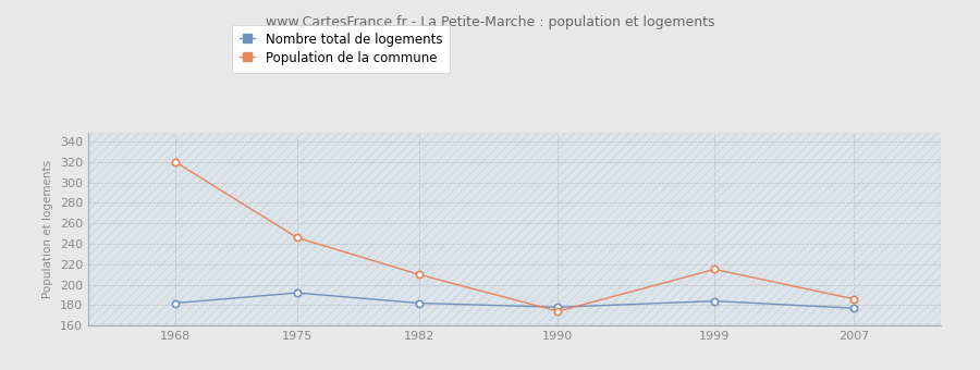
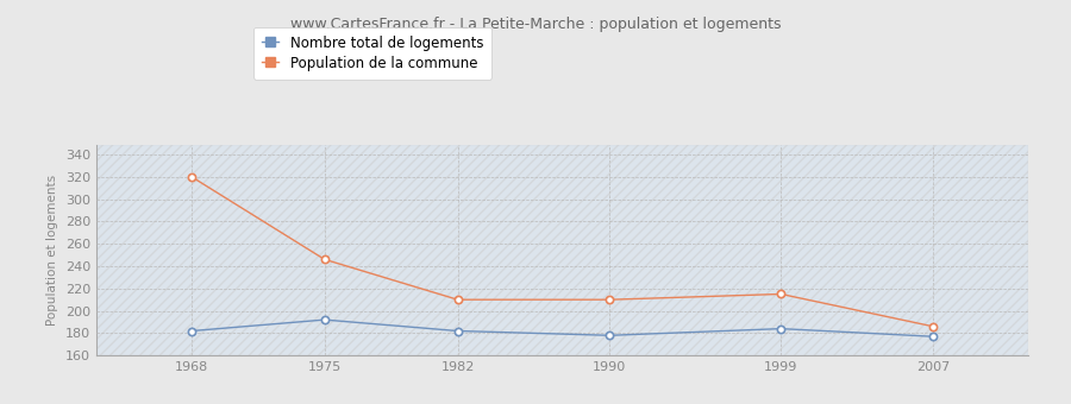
Population de la commune/1990: 174 -> 210
